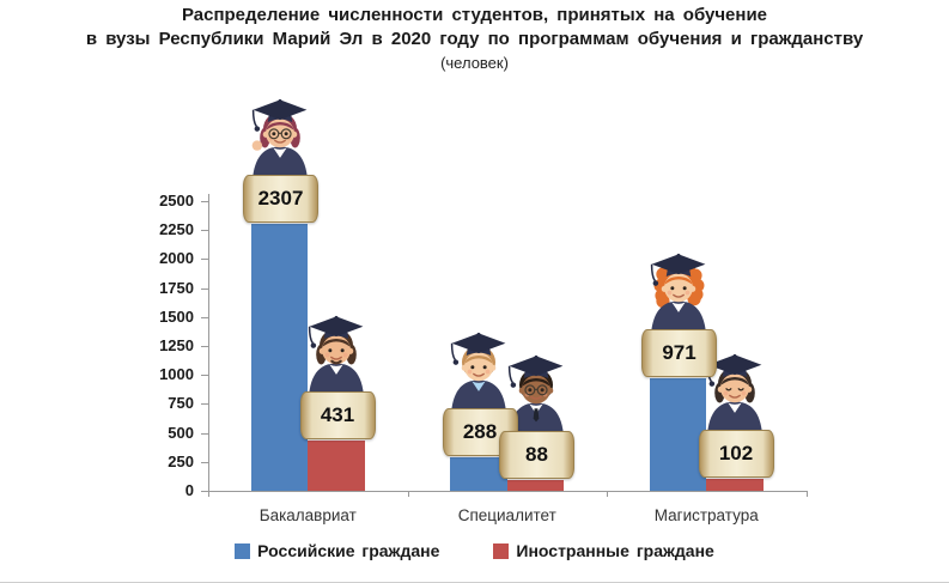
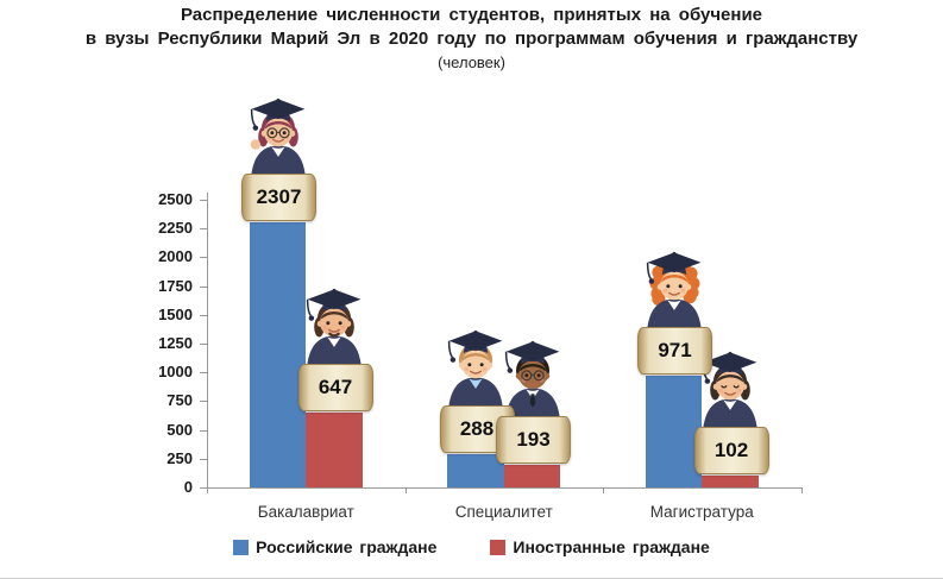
Иностранные граждане/Бакалавриат: 431 -> 647
Иностранные граждане/Специалитет: 88 -> 193
